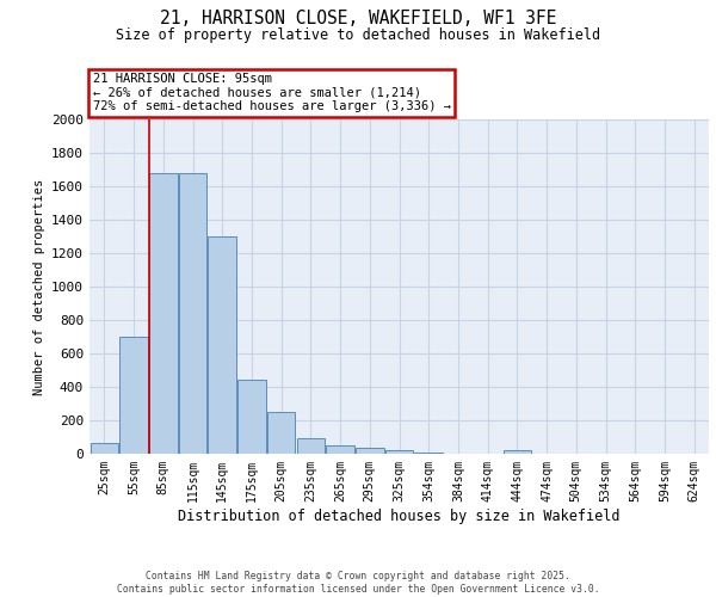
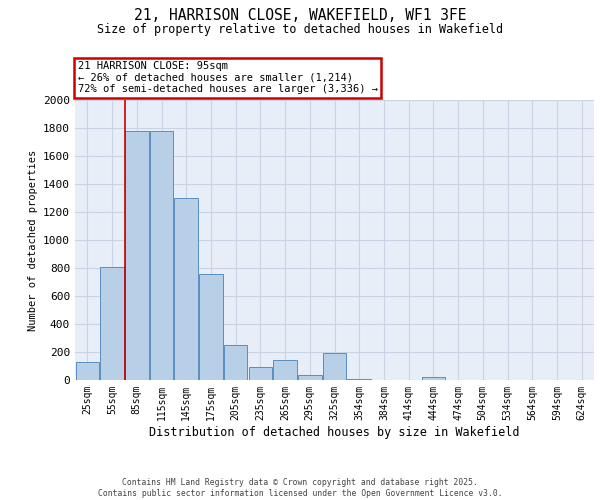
25sqm: 60 -> 130
55sqm: 700 -> 810
85sqm: 1680 -> 1780
115sqm: 1680 -> 1780
175sqm: 440 -> 760
265sqm: 50 -> 140
325sqm: 20 -> 190
